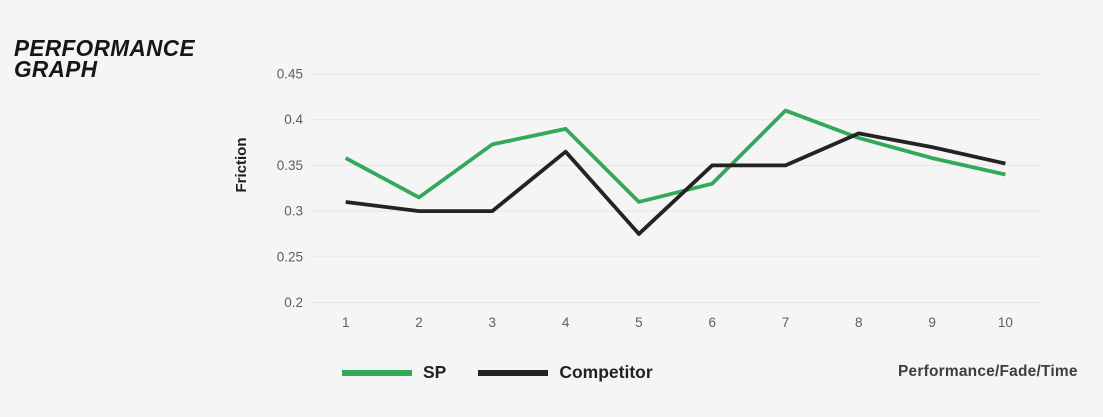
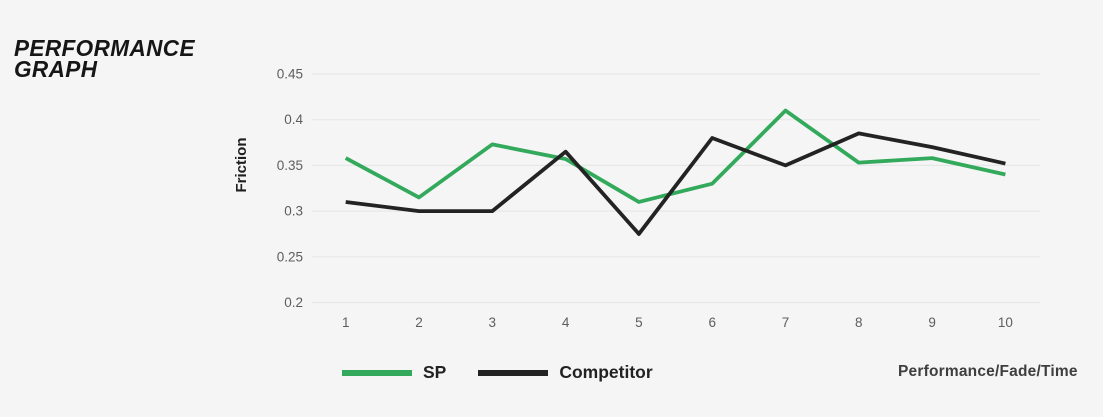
SP/4: 0.39 -> 0.36
Competitor/6: 0.35 -> 0.38
SP/8: 0.38 -> 0.35
